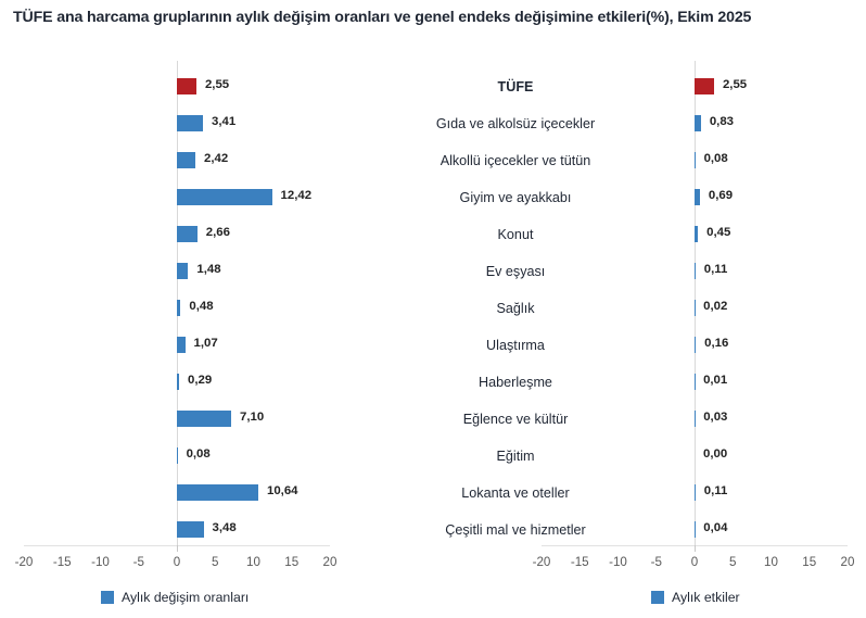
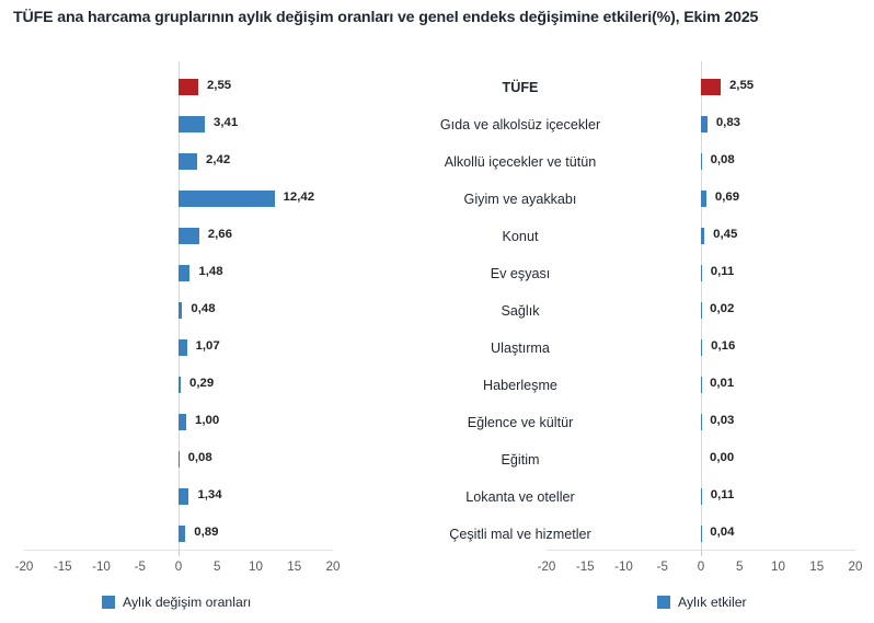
Aylık değişim oranları/Eğlence ve kültür: 7,10 -> 1,00
Aylık değişim oranları/Lokanta ve oteller: 10,64 -> 1,34
Aylık değişim oranları/Çeşitli mal ve hizmetler: 3,48 -> 0,89
